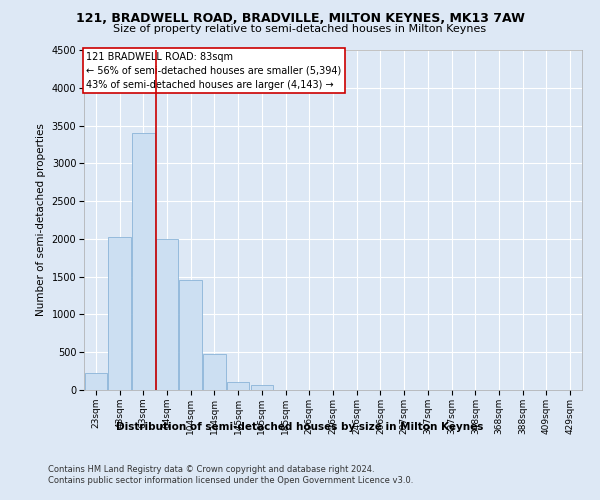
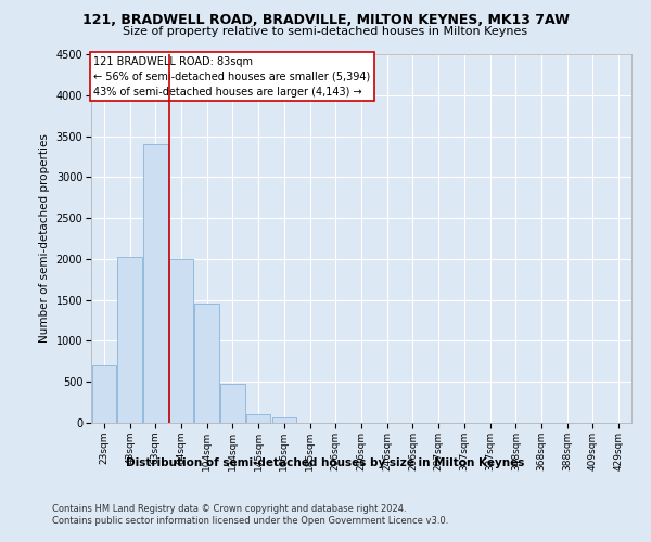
23sqm: 230 -> 700
